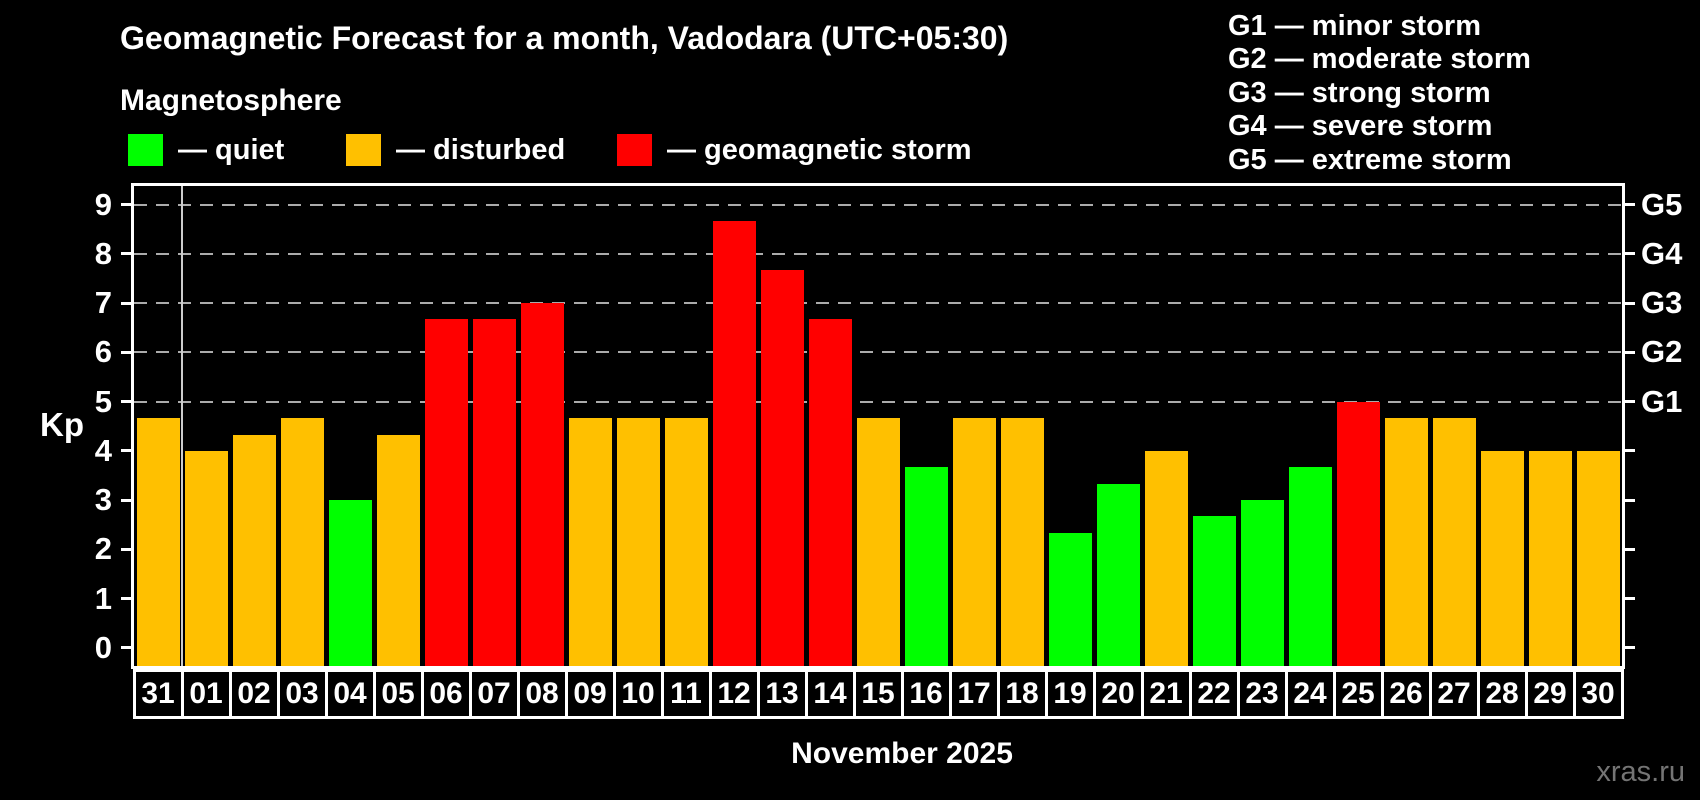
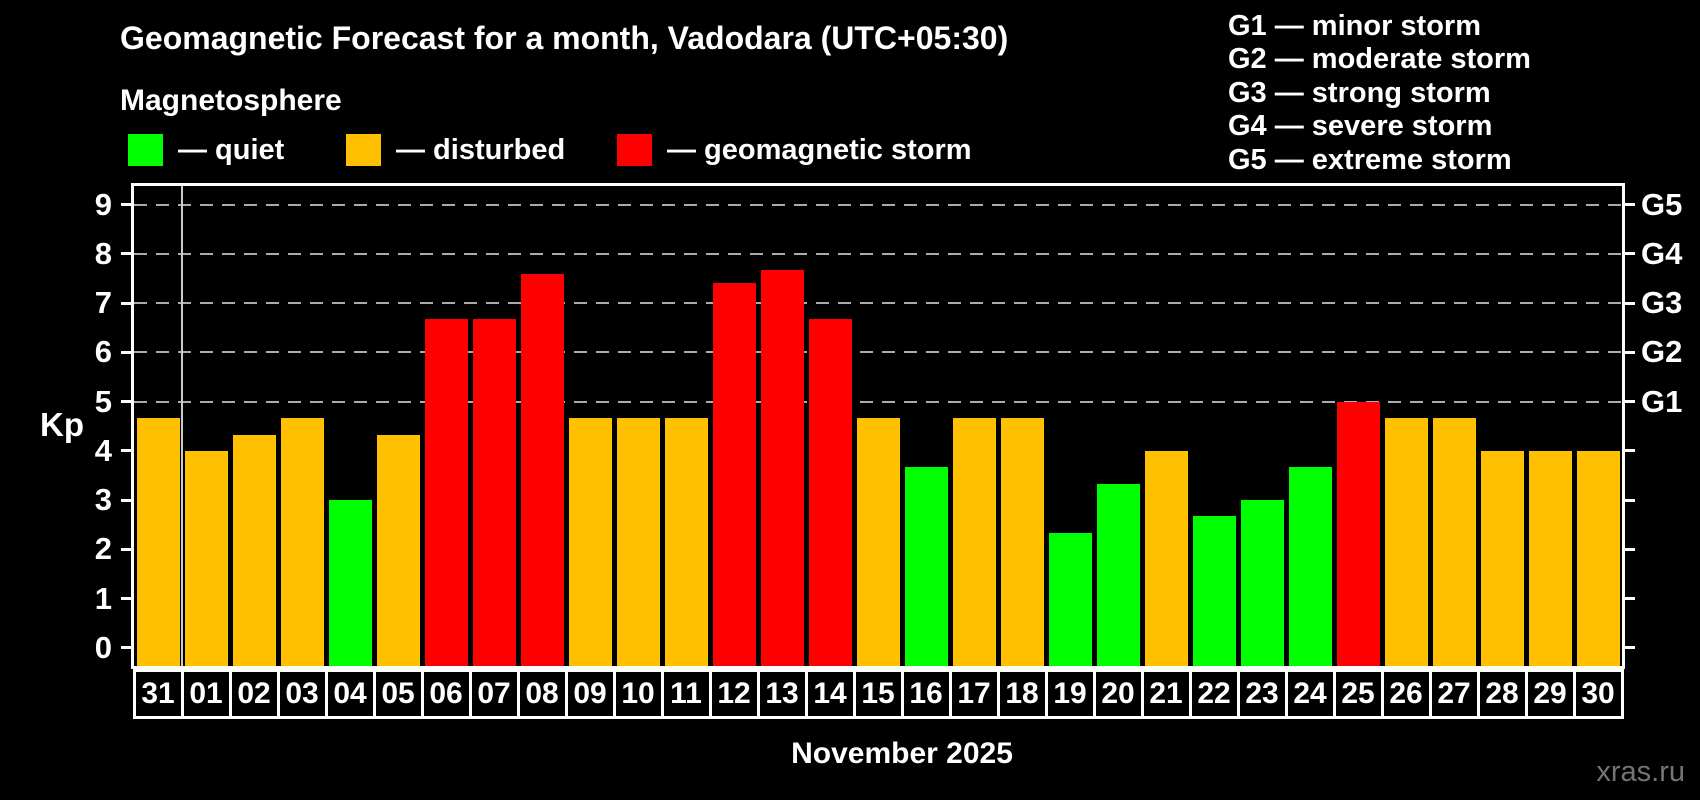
08: 7.0 -> 7.6
12: 8.7 -> 7.4
